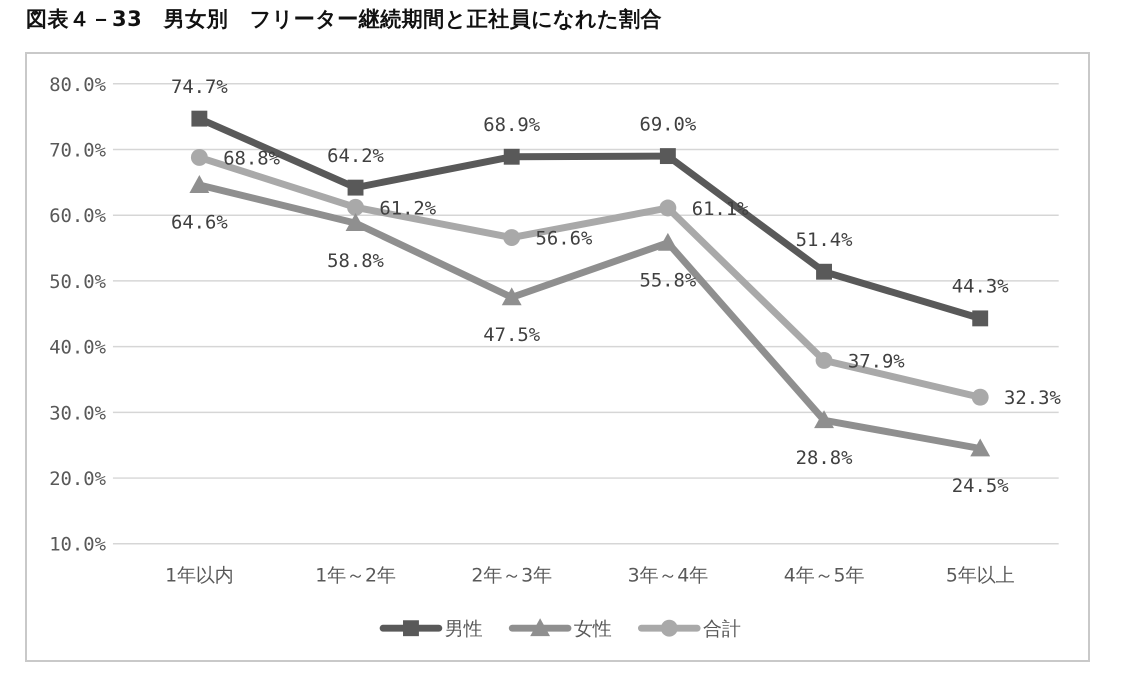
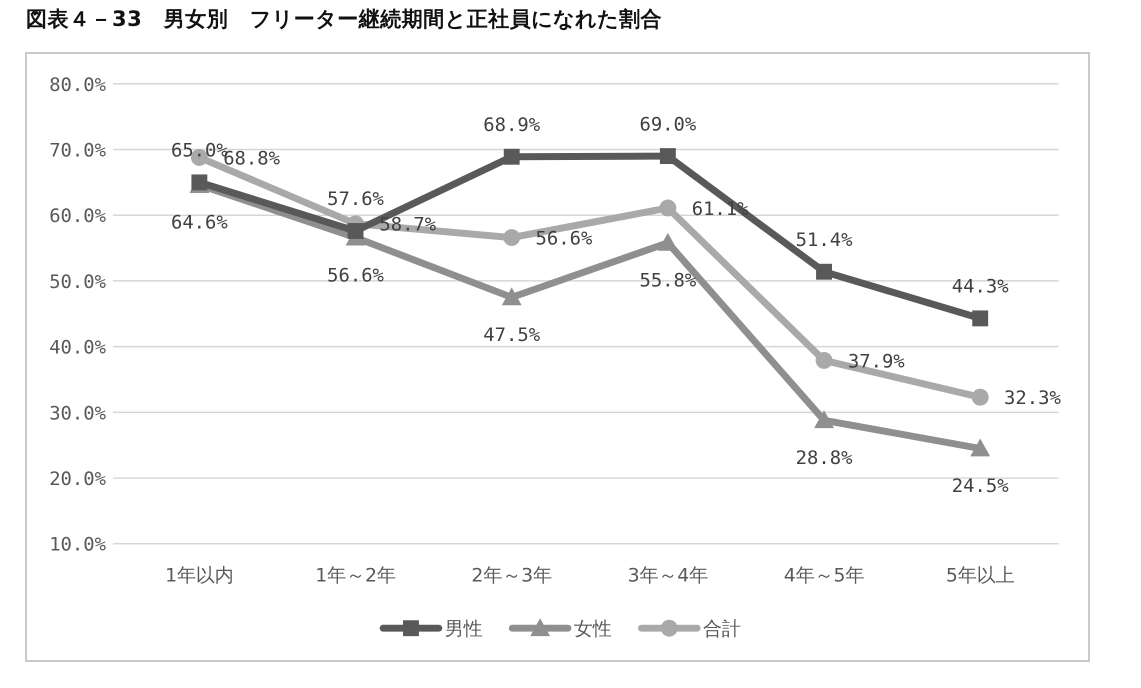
男性/1年以内: 74.7% -> 65.0%
男性/1年～2年: 64.2% -> 57.6%
女性/1年～2年: 58.8% -> 56.6%
合計/1年～2年: 61.2% -> 58.7%
